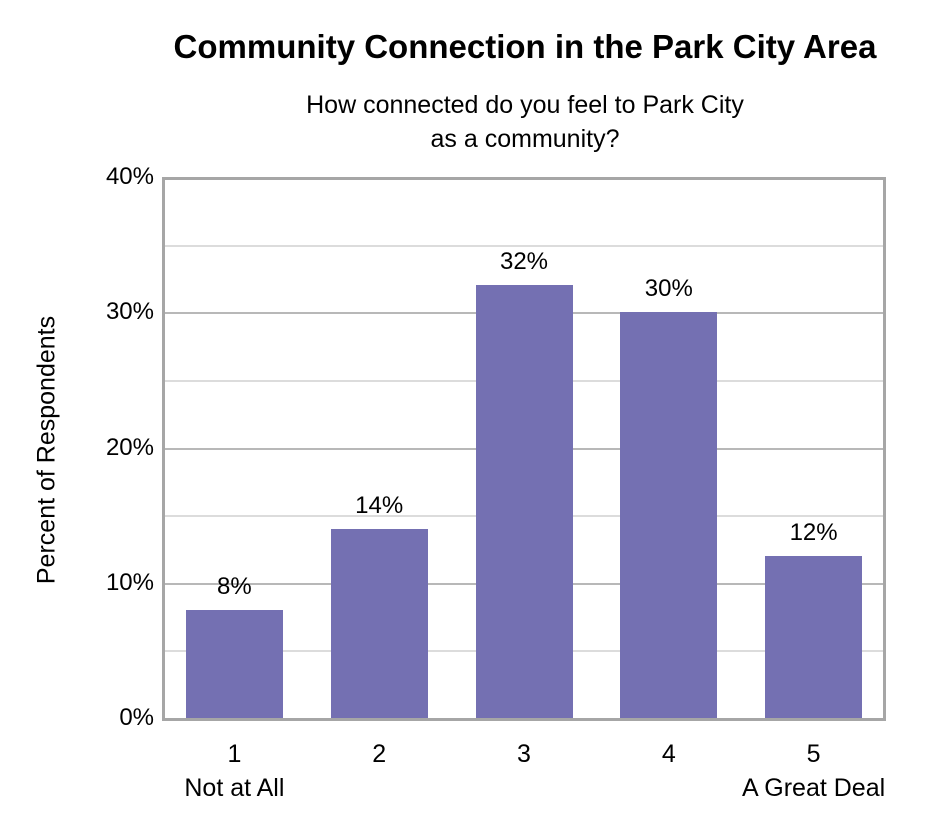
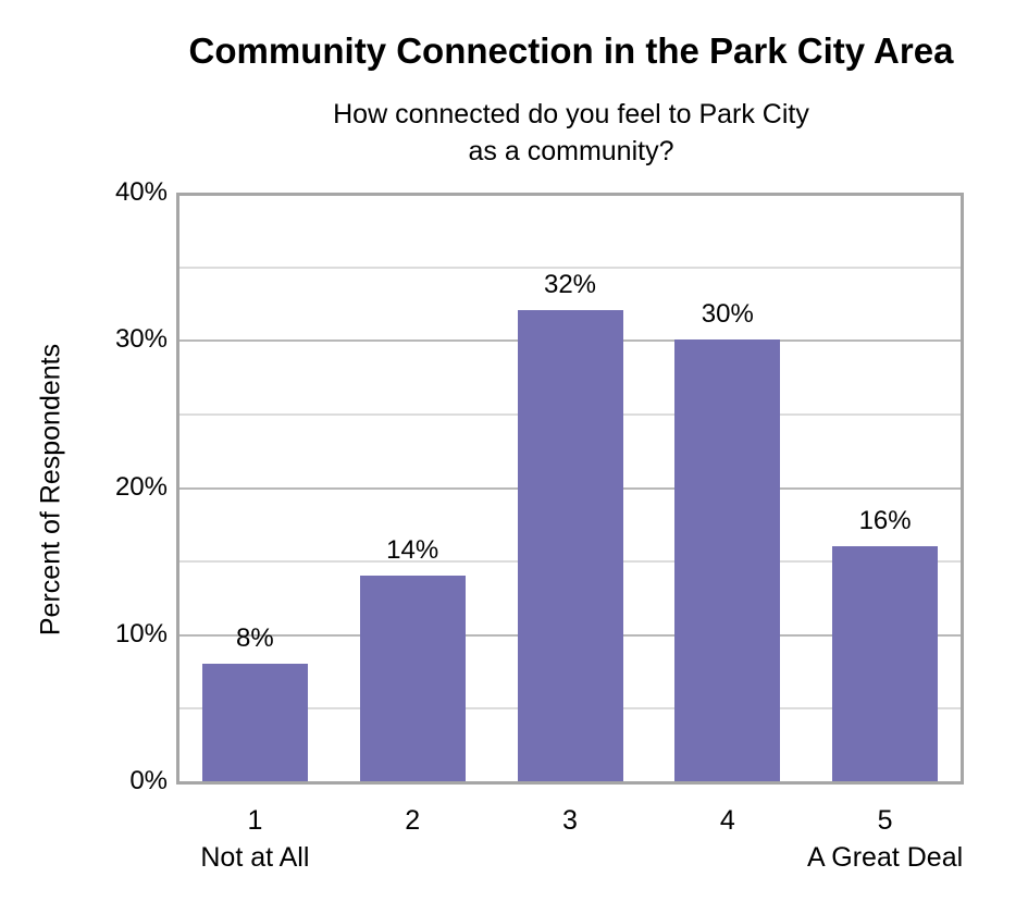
5: 12% -> 16%
